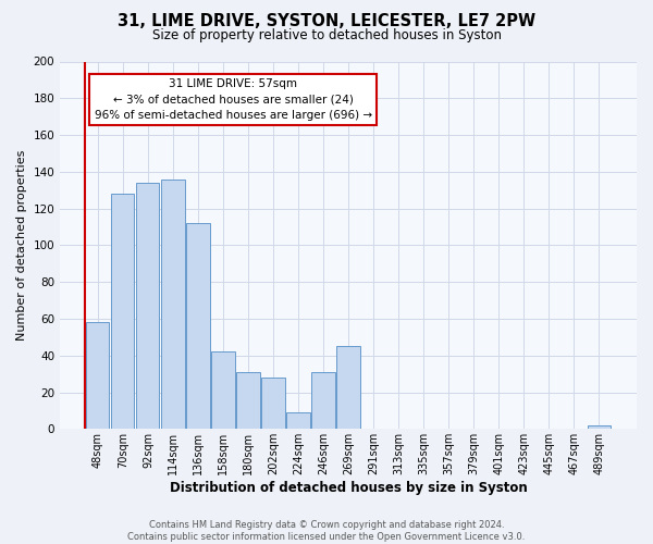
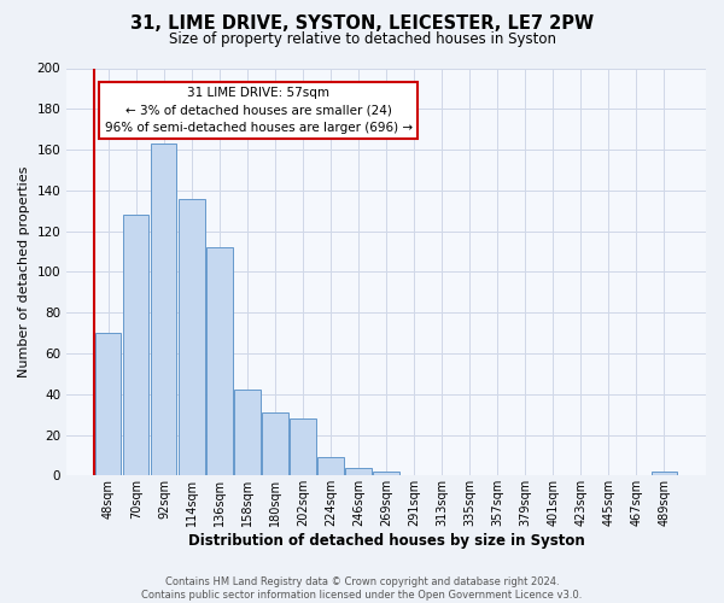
48sqm: 58 -> 70
92sqm: 134 -> 163
246sqm: 31 -> 4
269sqm: 45 -> 2
